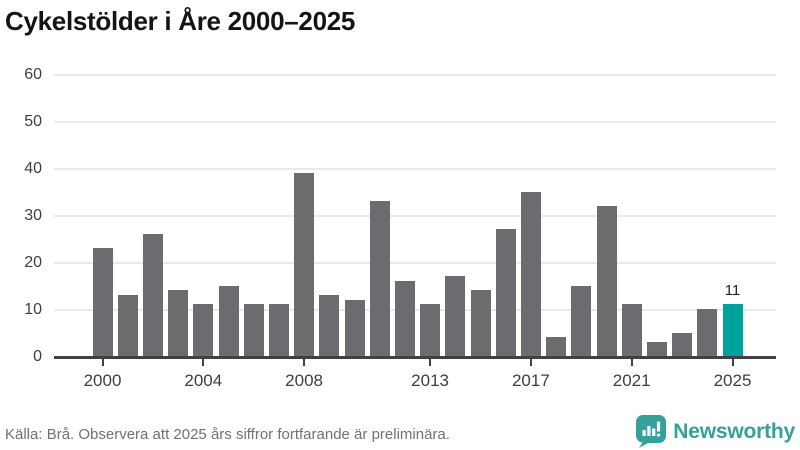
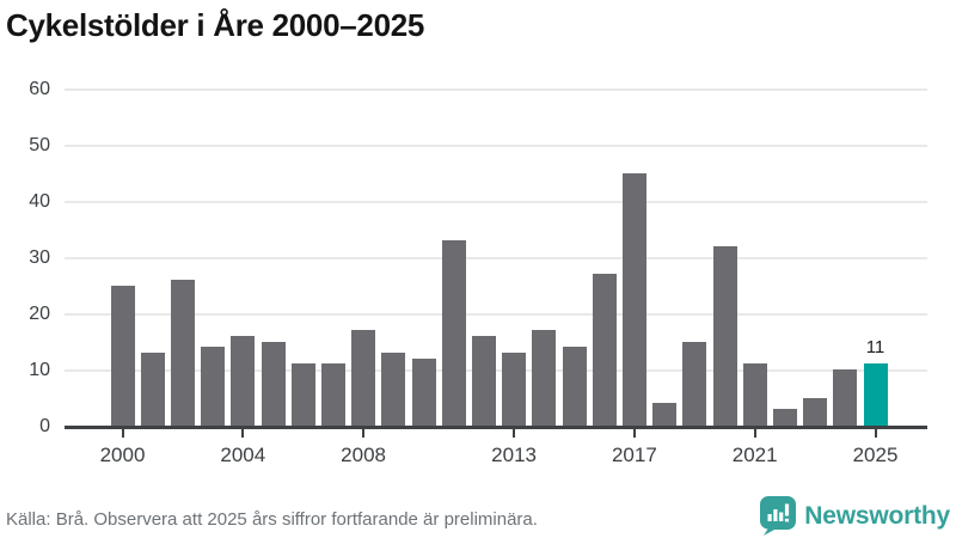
2000: 23 -> 25
2004: 11 -> 16
2008: 39 -> 17
2013: 11 -> 13
2017: 35 -> 45
